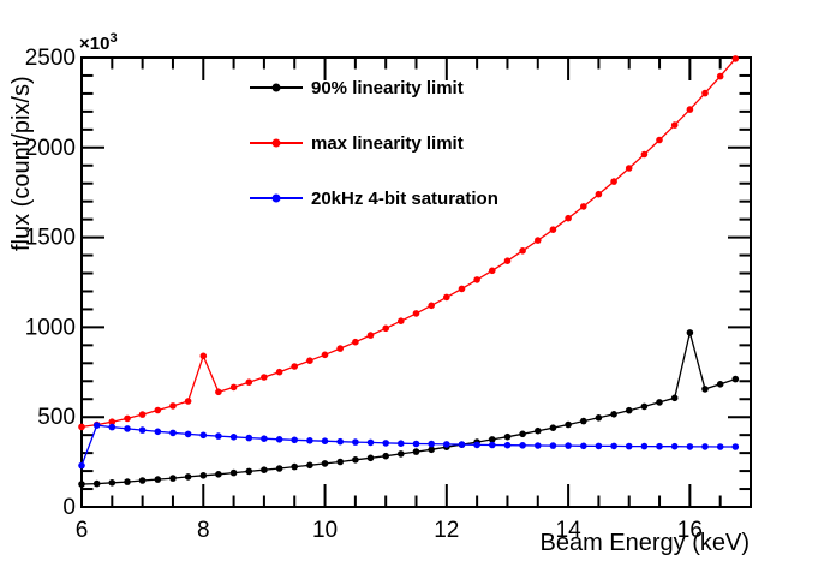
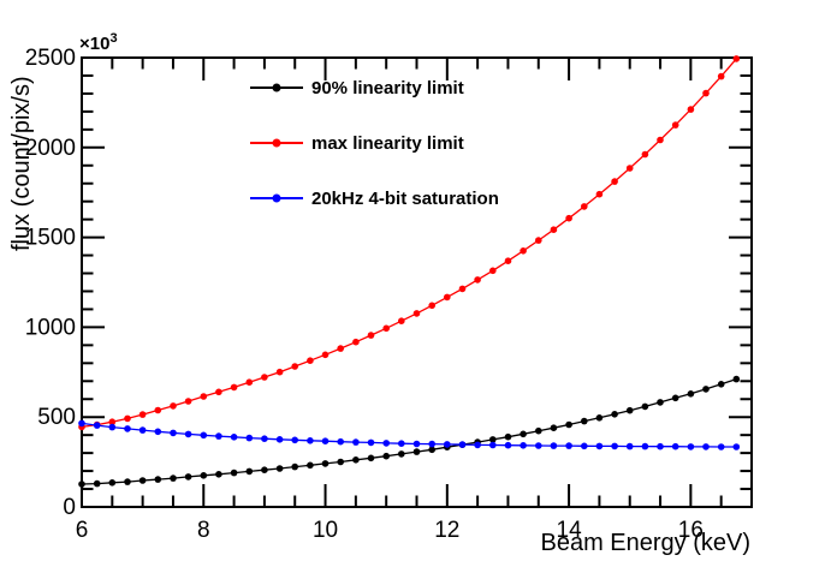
20kHz 4-bit saturation/6: 230 -> 460
max linearity limit/8: 840 -> 620
90% linearity limit/16: 970 -> 630
